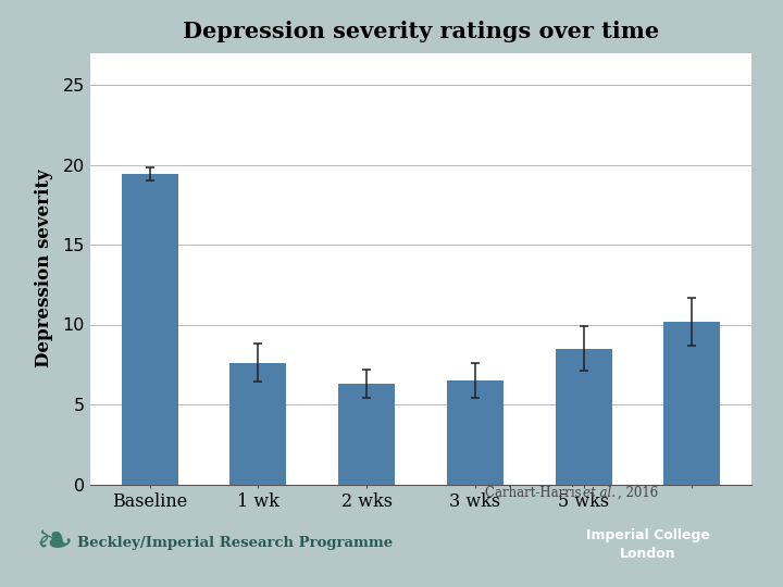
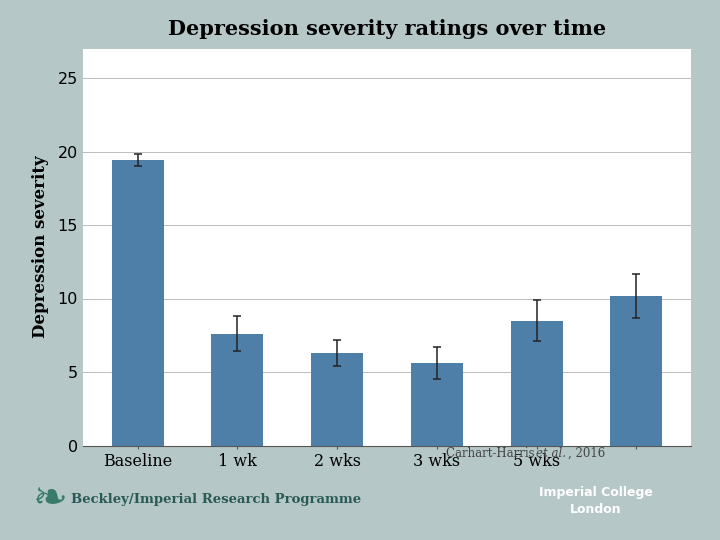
3 wks: 6.5 -> 5.6
